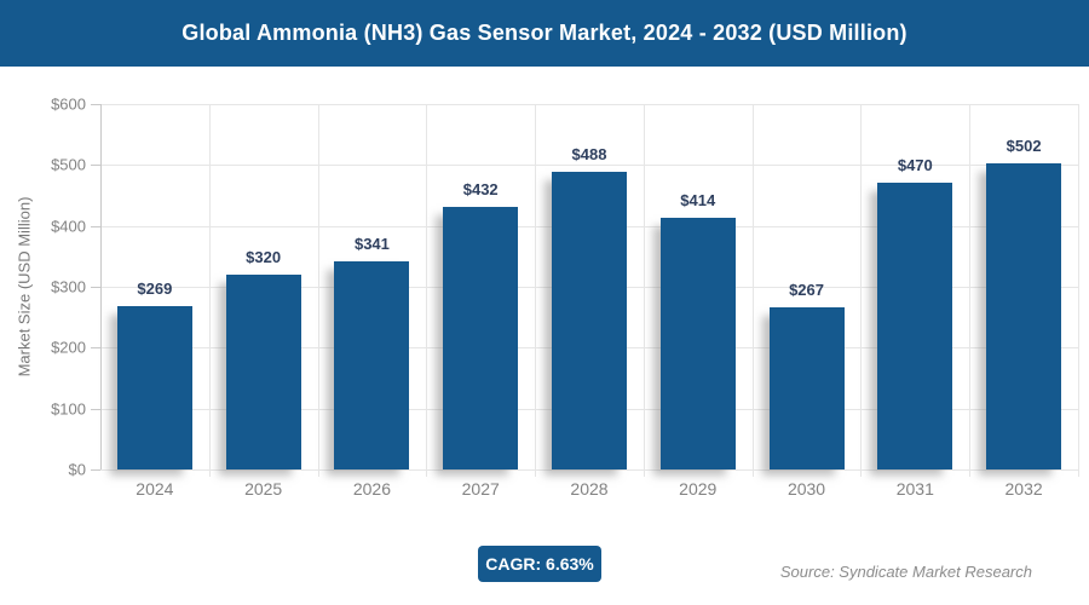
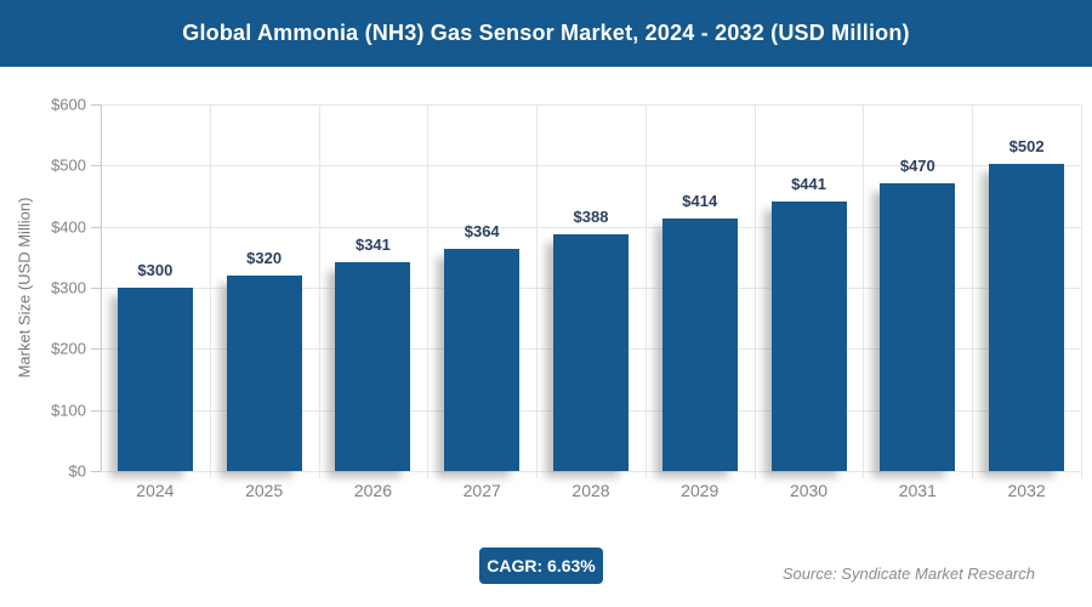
2024: $269 -> $300
2027: $432 -> $364
2028: $488 -> $388
2030: $267 -> $441
